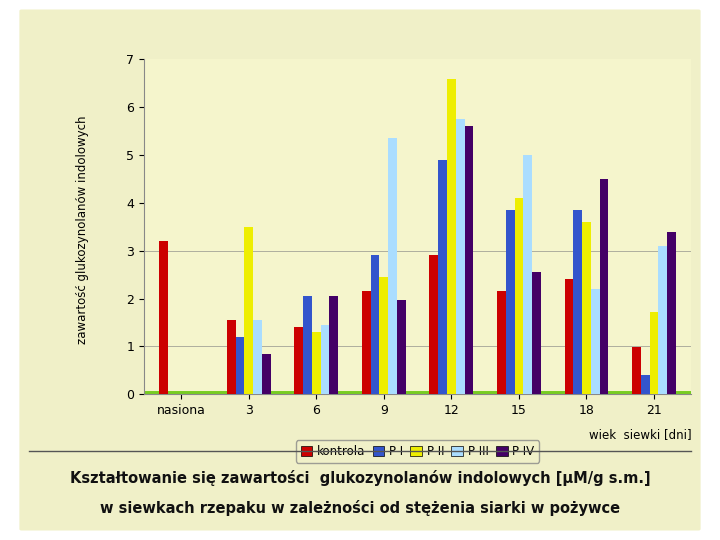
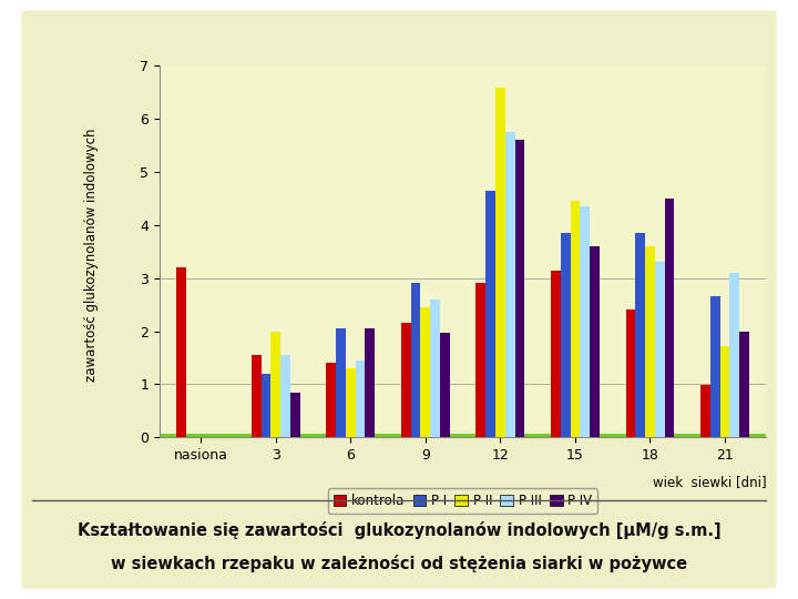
P II/3: 3.50 -> 2.00
P III/9: 5.35 -> 2.60
P I/12: 4.90 -> 4.65
kontrola/15: 2.15 -> 3.15
P II/15: 4.10 -> 4.45
P III/15: 5.00 -> 4.35
P IV/15: 2.55 -> 3.60
P III/18: 2.20 -> 3.30
P I/21: 0.40 -> 2.65
P IV/21: 3.40 -> 2.00
